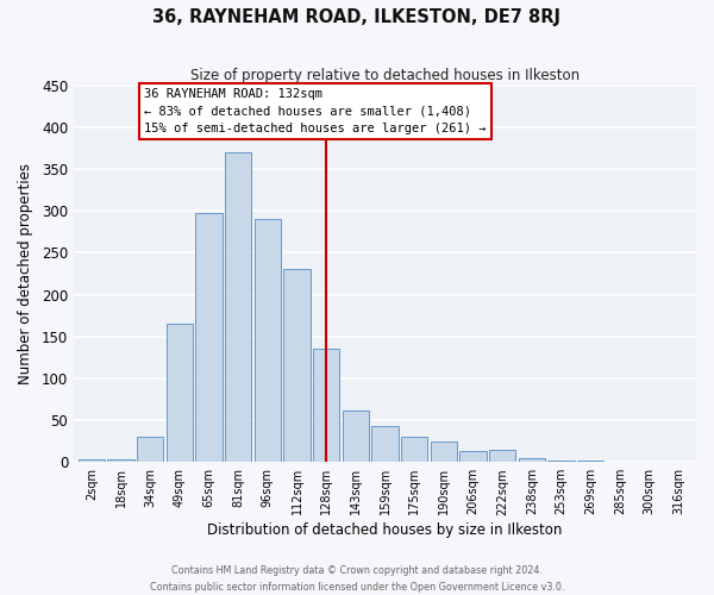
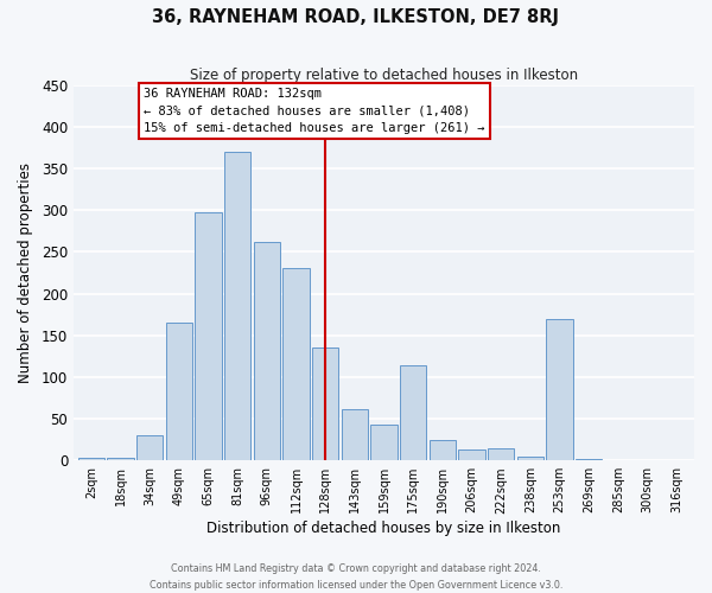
96sqm: 291 -> 262
175sqm: 30 -> 114
253sqm: 2 -> 170
